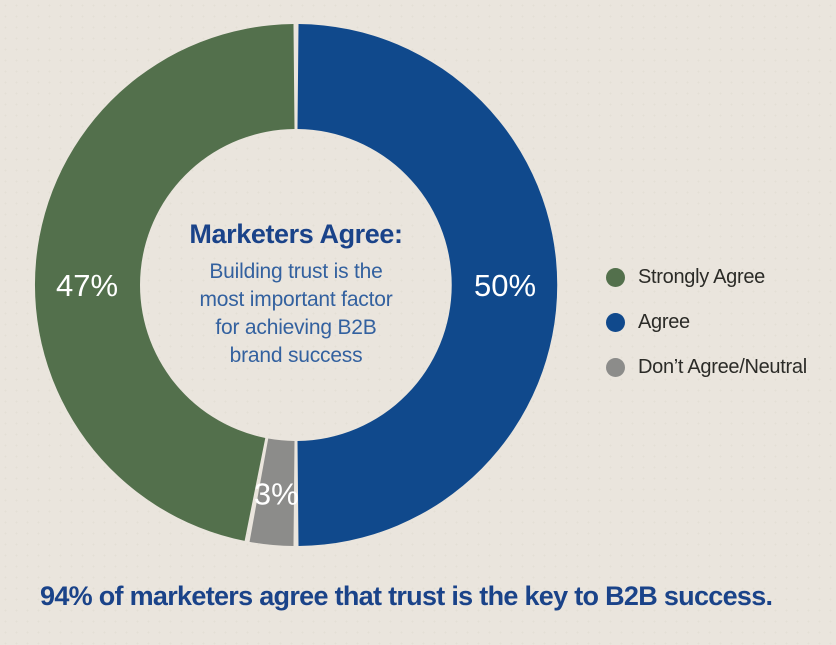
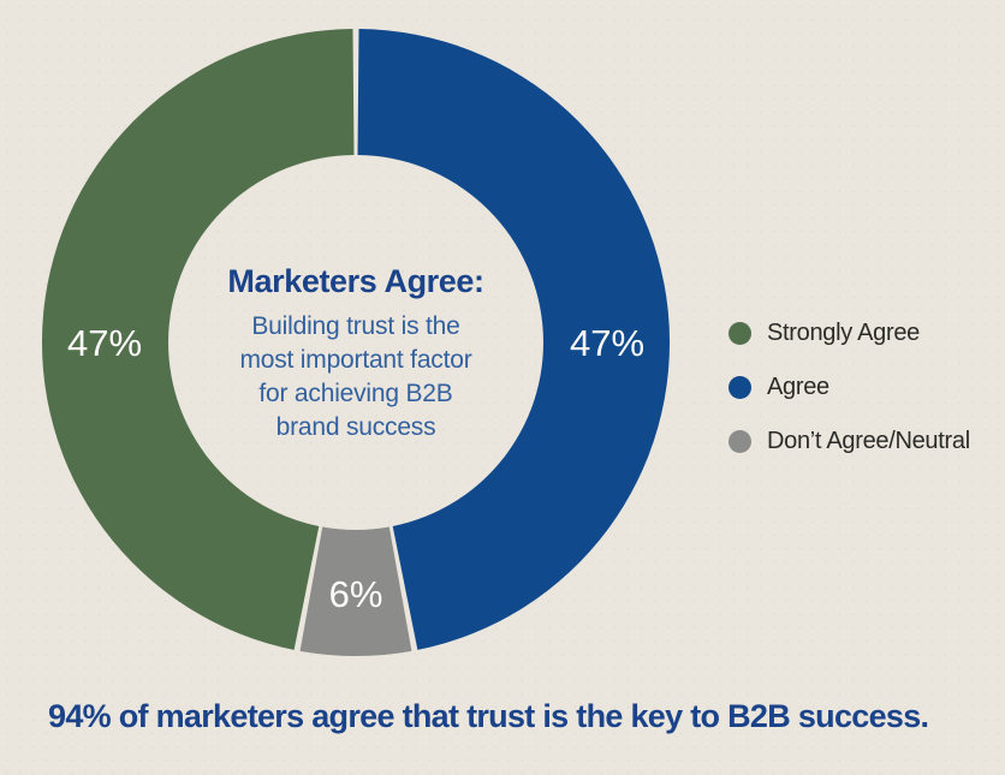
Agree: 50% -> 47%
Don’t Agree/Neutral: 3% -> 6%
